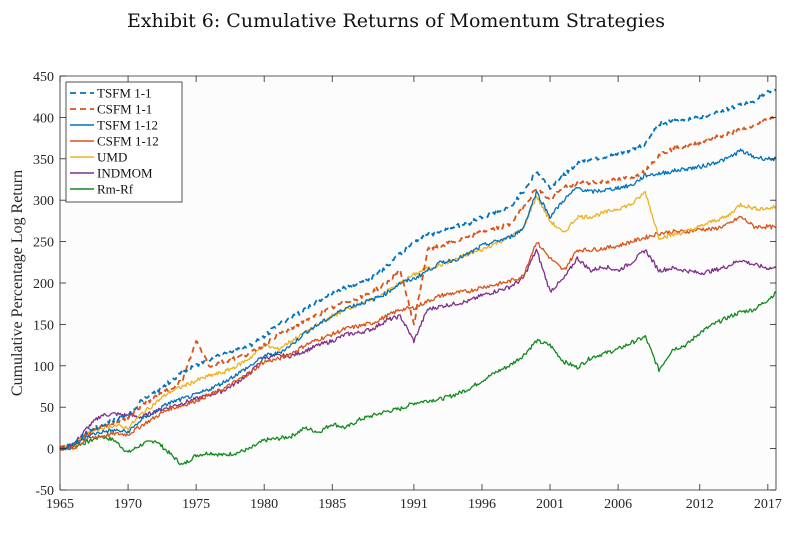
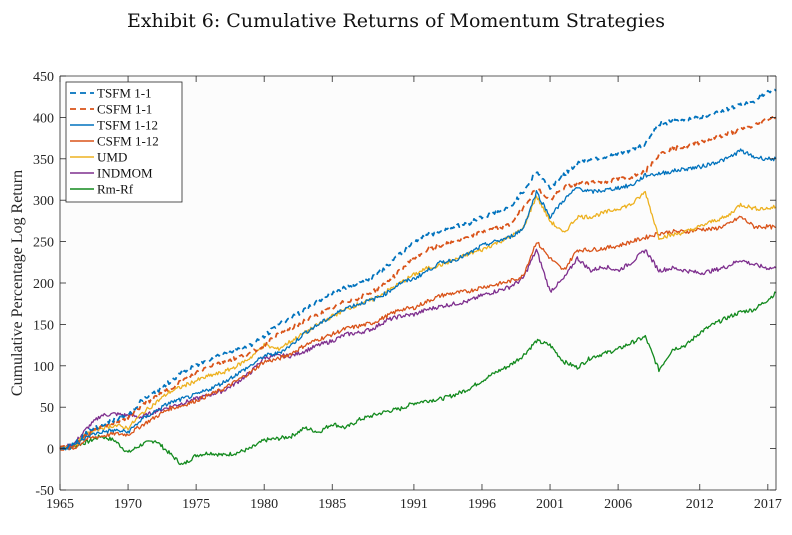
CSFM 1-1/1975: 130 -> 90
CSFM 1-1/1991: 150 -> 230
INDMOM/1991: 130 -> 160
